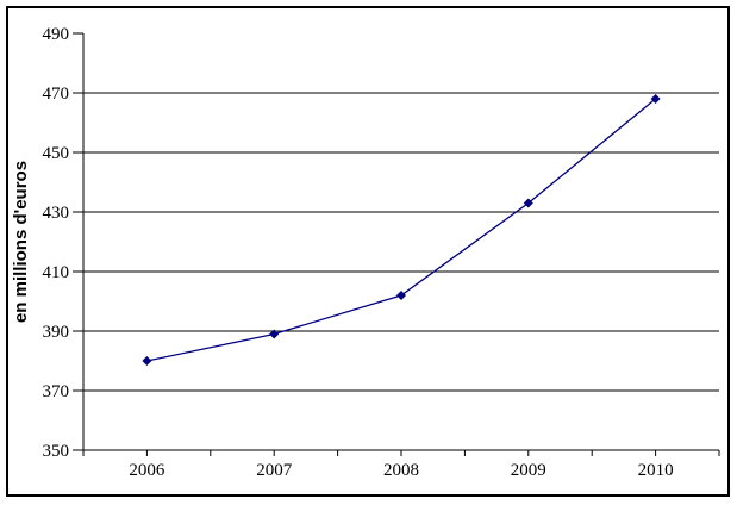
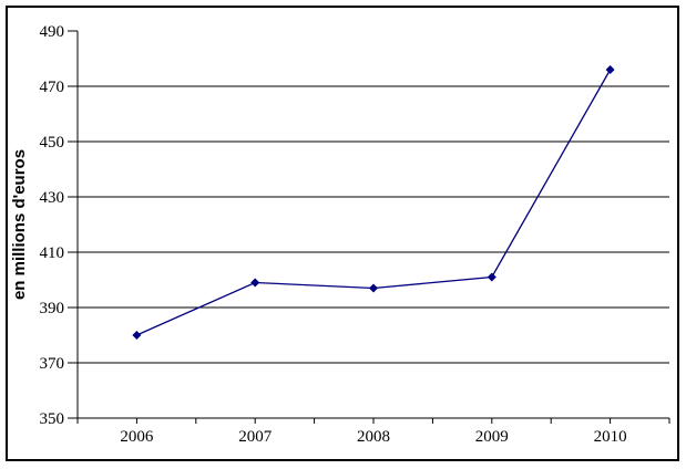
2007: 389 -> 399
2008: 402 -> 397
2009: 433 -> 401
2010: 468 -> 476
